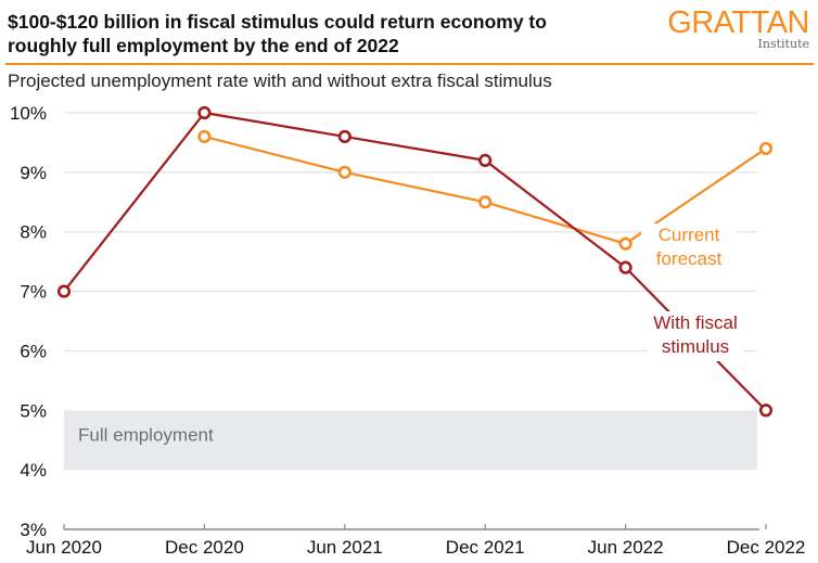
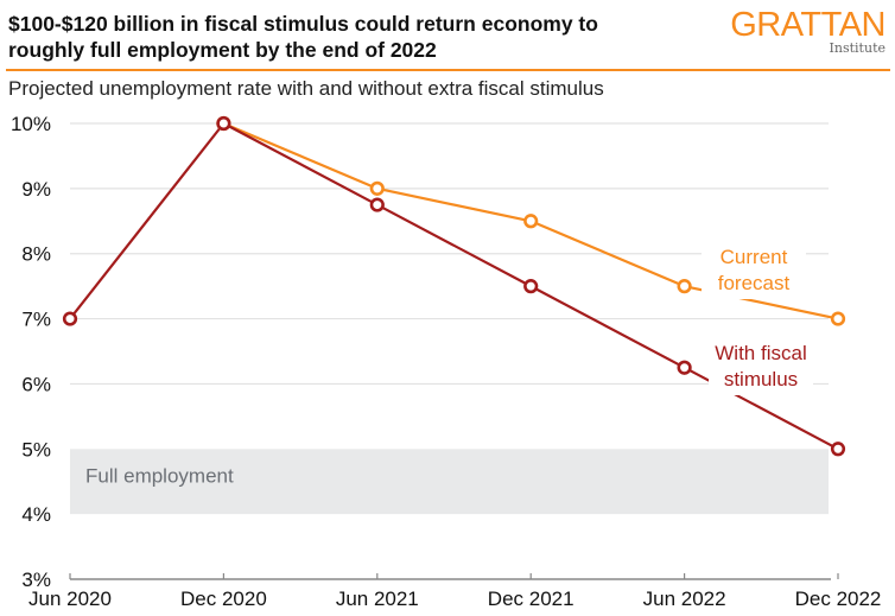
Current forecast/Dec 2020: 9.6% -> 10.0%
With fiscal stimulus/Jun 2021: 9.6% -> 8.8%
With fiscal stimulus/Dec 2021: 9.2% -> 7.5%
Current forecast/Jun 2022: 7.8% -> 7.5%
With fiscal stimulus/Jun 2022: 7.4% -> 6.2%
Current forecast/Dec 2022: 9.4% -> 7.0%
